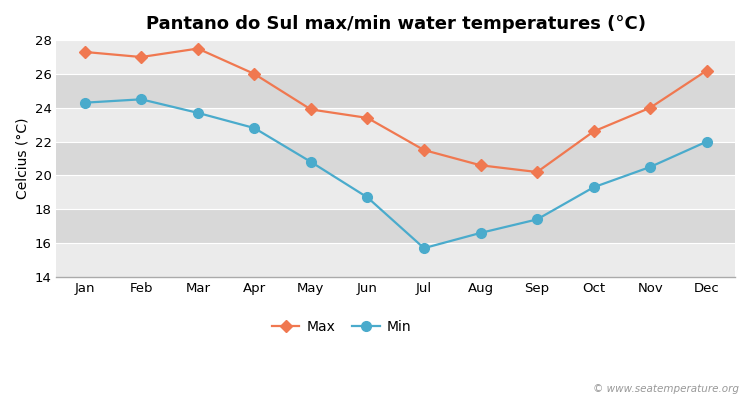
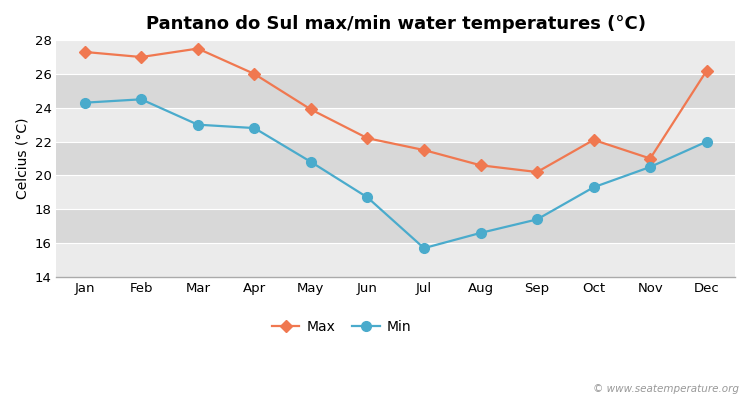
Min/Mar: 23.7 -> 23.0
Max/Jun: 23.4 -> 22.2
Max/Oct: 22.6 -> 22.1
Max/Nov: 24.0 -> 21.0
